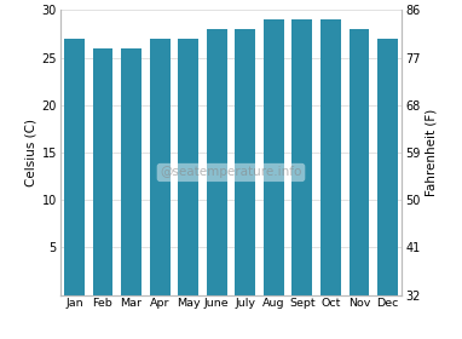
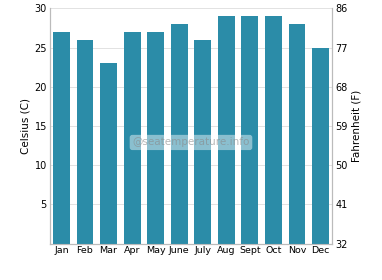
Mar: 26 -> 23
July: 28 -> 26
Dec: 27 -> 25
